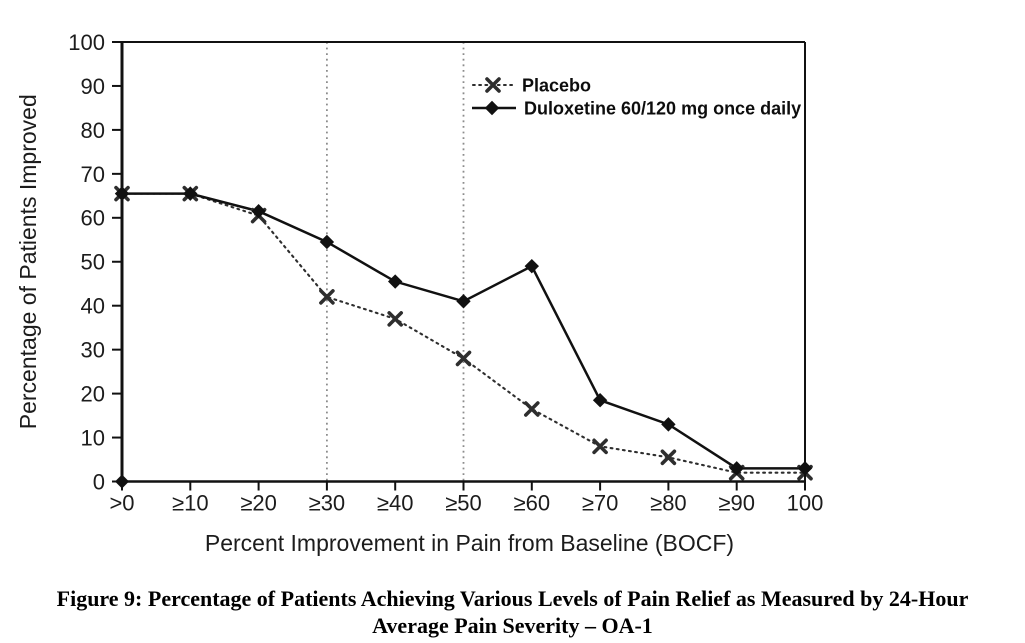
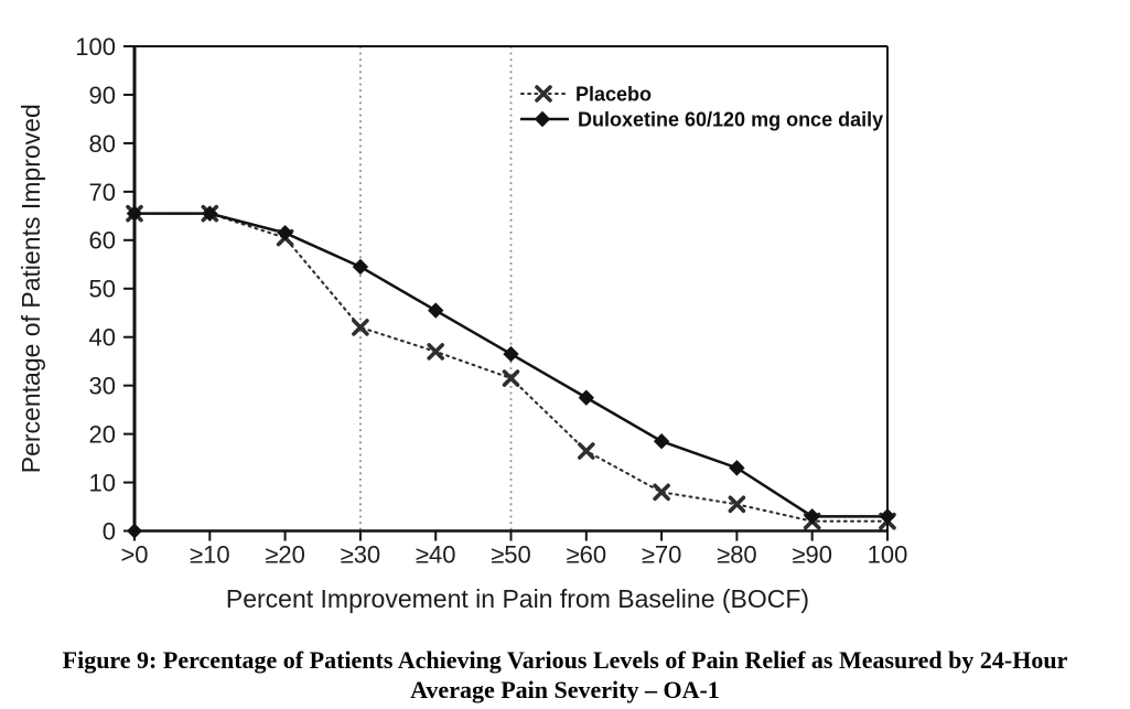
Placebo/≥50: 28 -> 32
Duloxetine 60/120 mg once daily/≥50: 41 -> 36
Duloxetine 60/120 mg once daily/≥60: 49 -> 28
